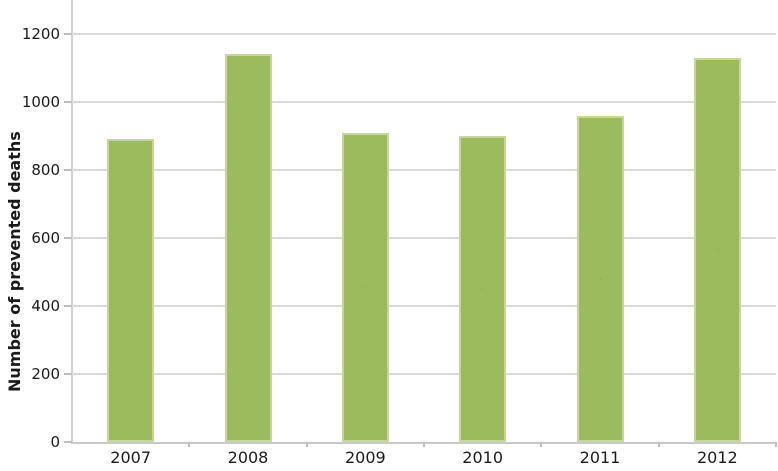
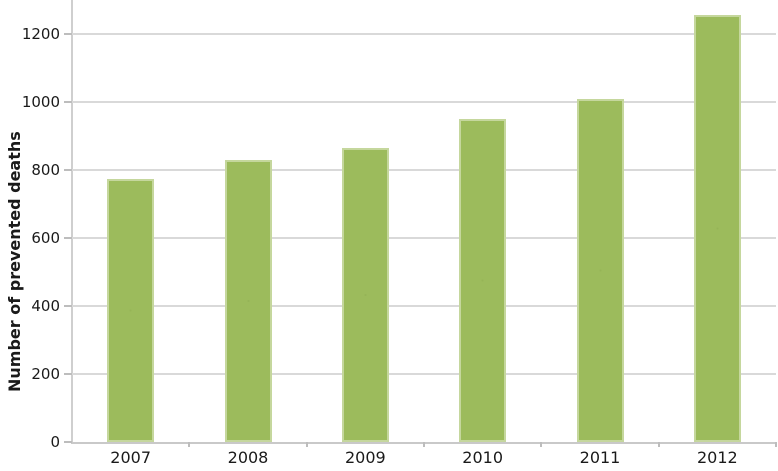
2007: 890 -> 780
2008: 1140 -> 830
2009: 910 -> 860
2010: 900 -> 950
2011: 960 -> 1010
2012: 1130 -> 1260
